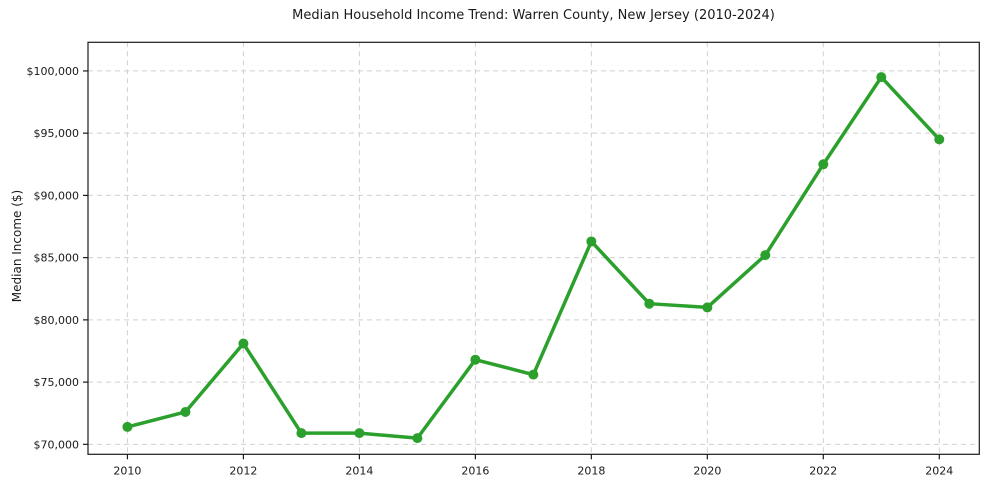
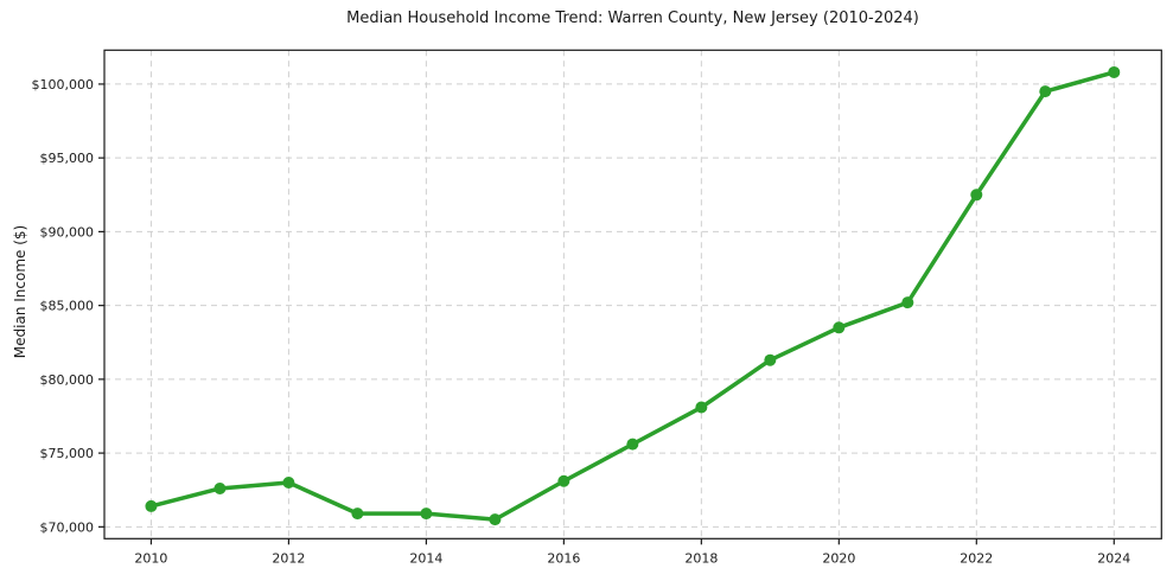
2012: $78100 -> $73000
2016: $76800 -> $73100
2018: $86300 -> $78100
2020: $81000 -> $83500
2024: $94500 -> $100800
